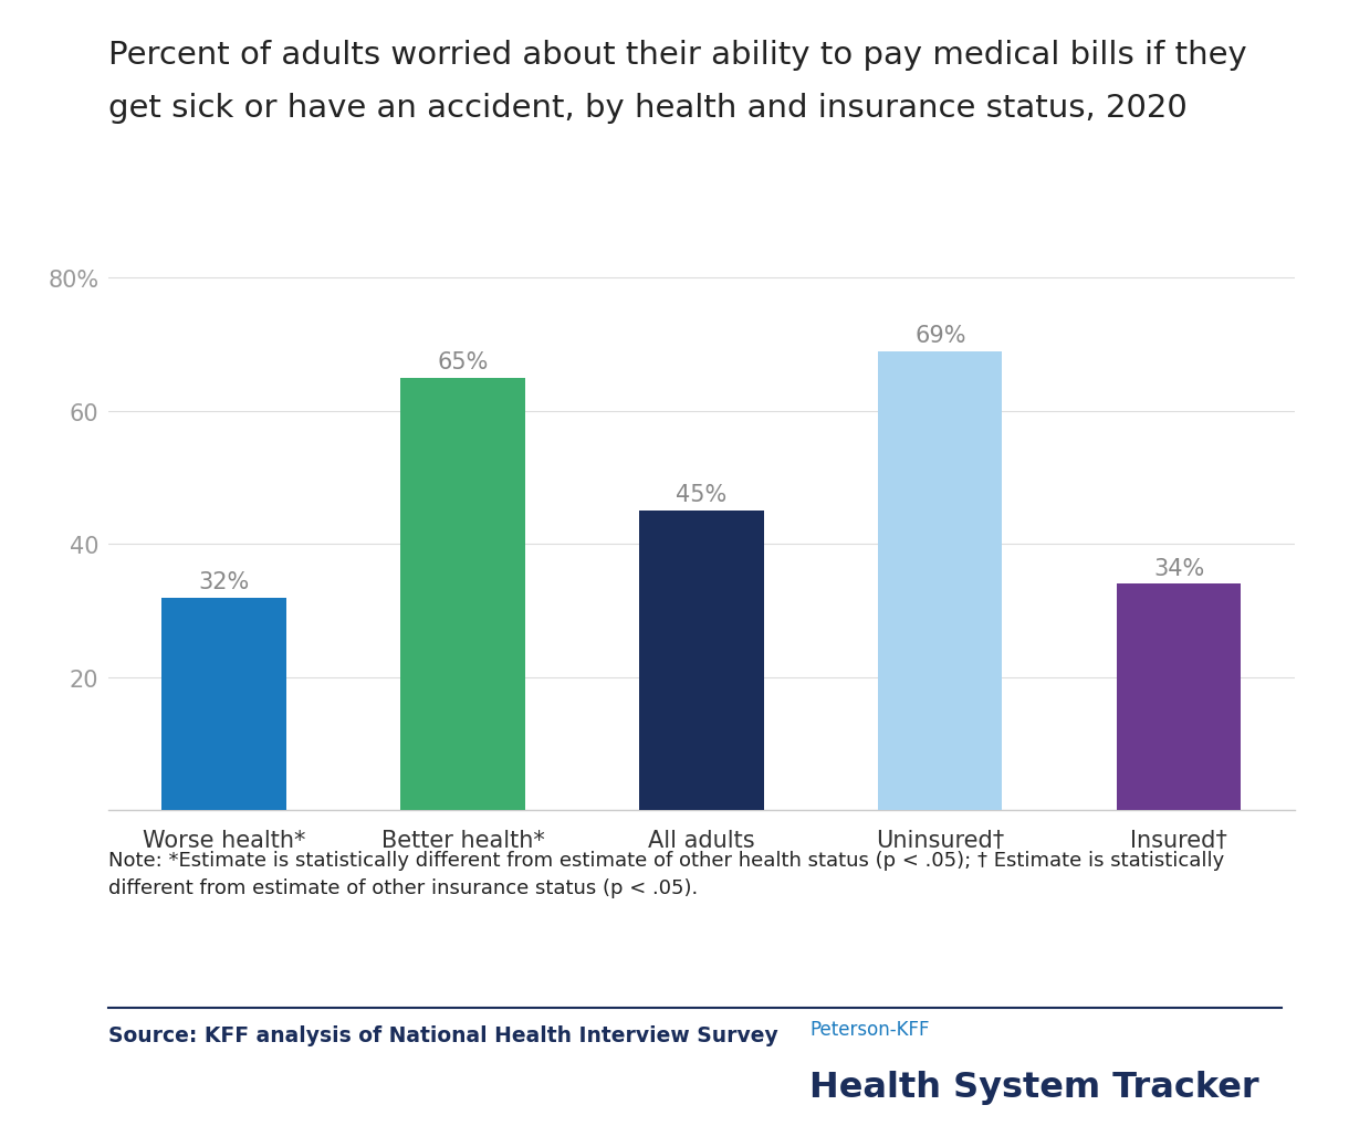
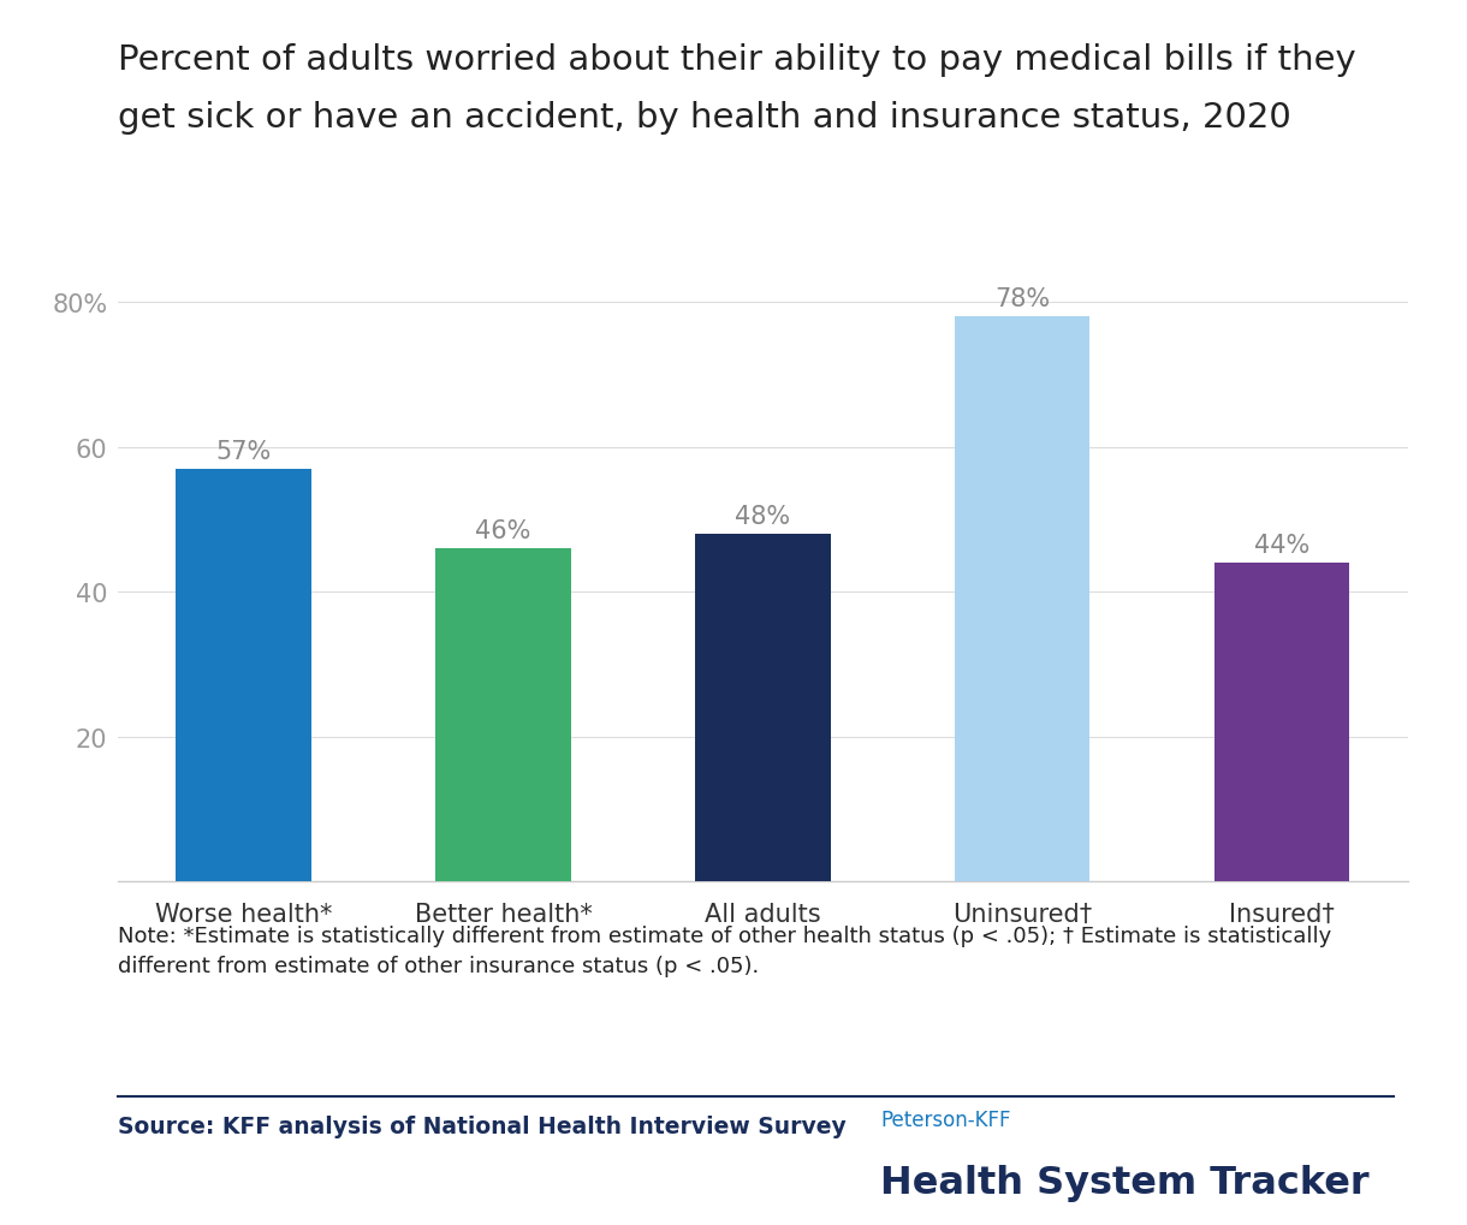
Worse health*: 32% -> 57%
Better health*: 65% -> 46%
All adults: 45% -> 48%
Uninsured†: 69% -> 78%
Insured†: 34% -> 44%
